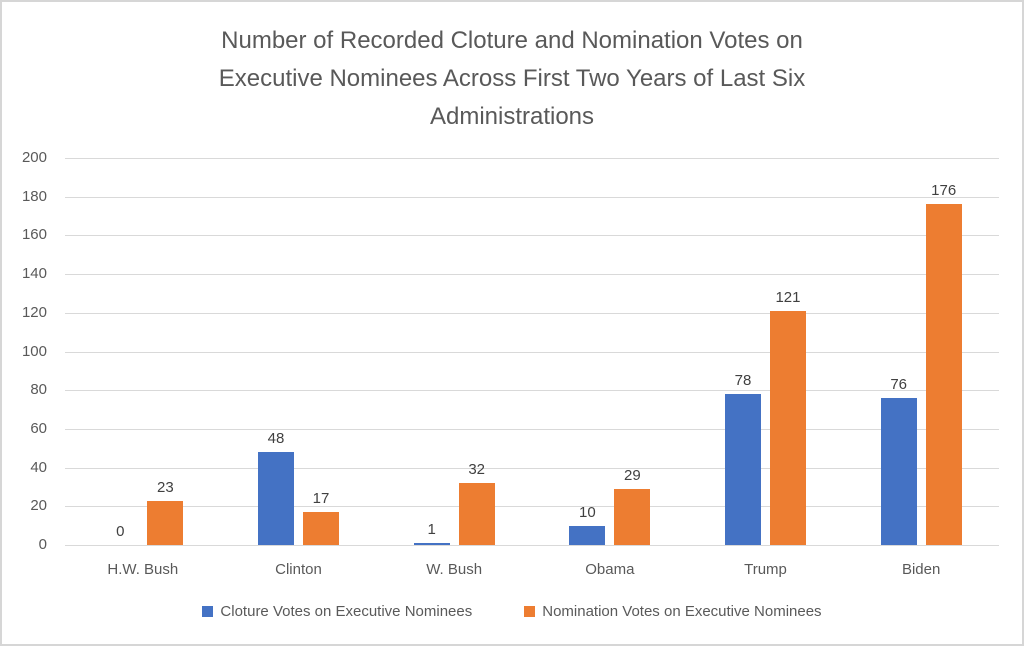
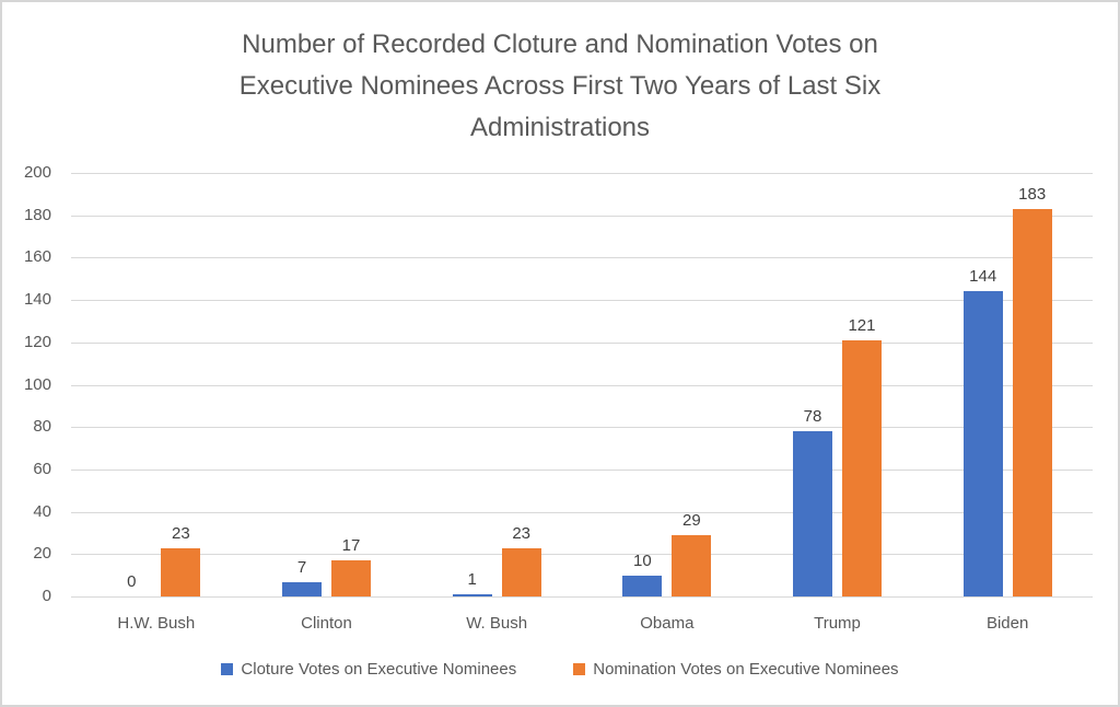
Cloture Votes on Executive Nominees/Clinton: 48 -> 7
Nomination Votes on Executive Nominees/W. Bush: 32 -> 23
Cloture Votes on Executive Nominees/Biden: 76 -> 144
Nomination Votes on Executive Nominees/Biden: 176 -> 183
